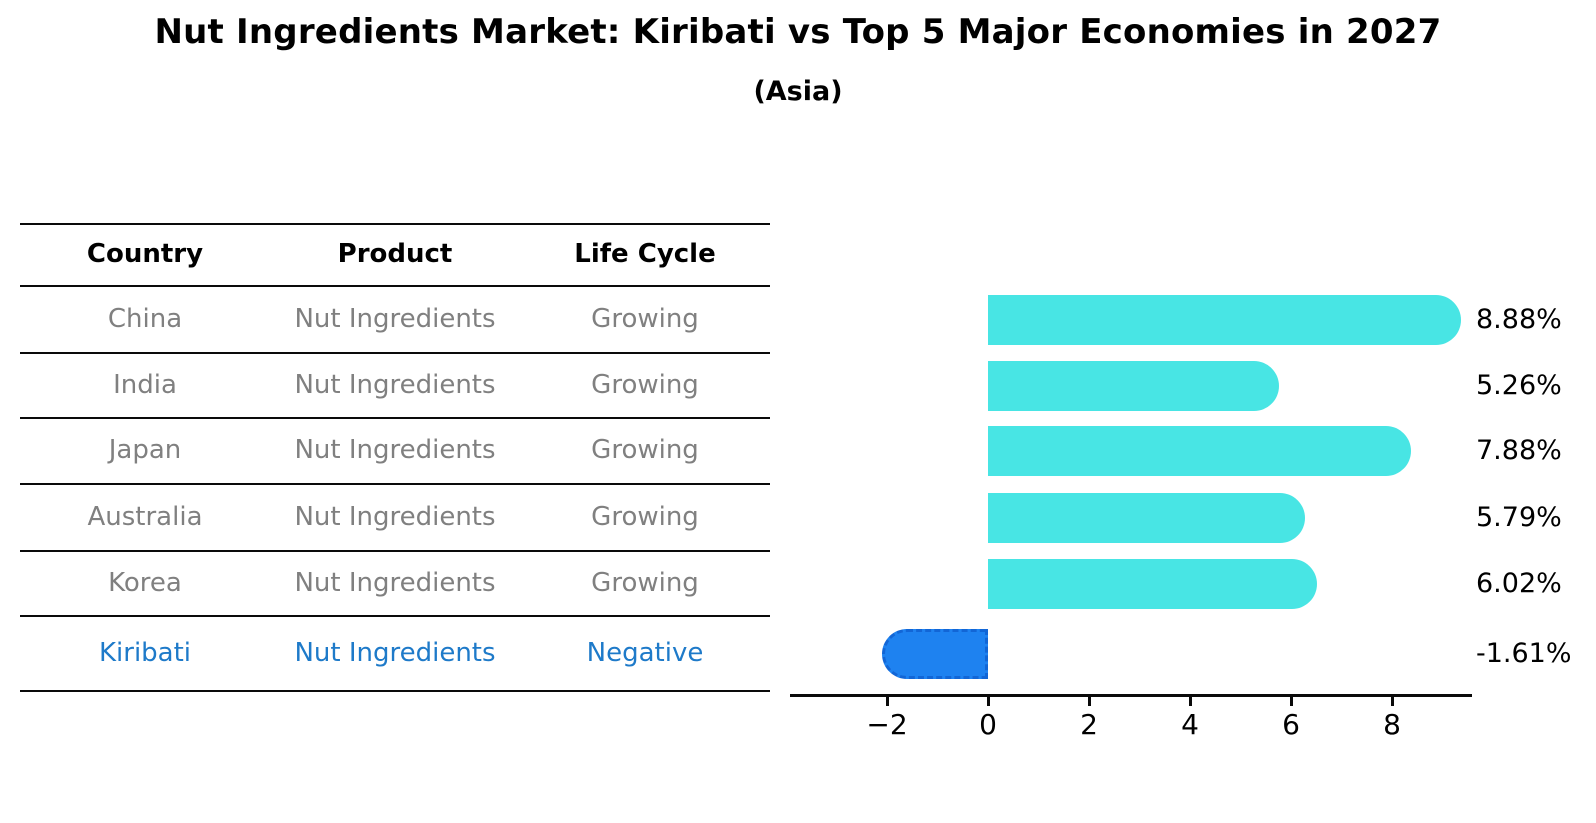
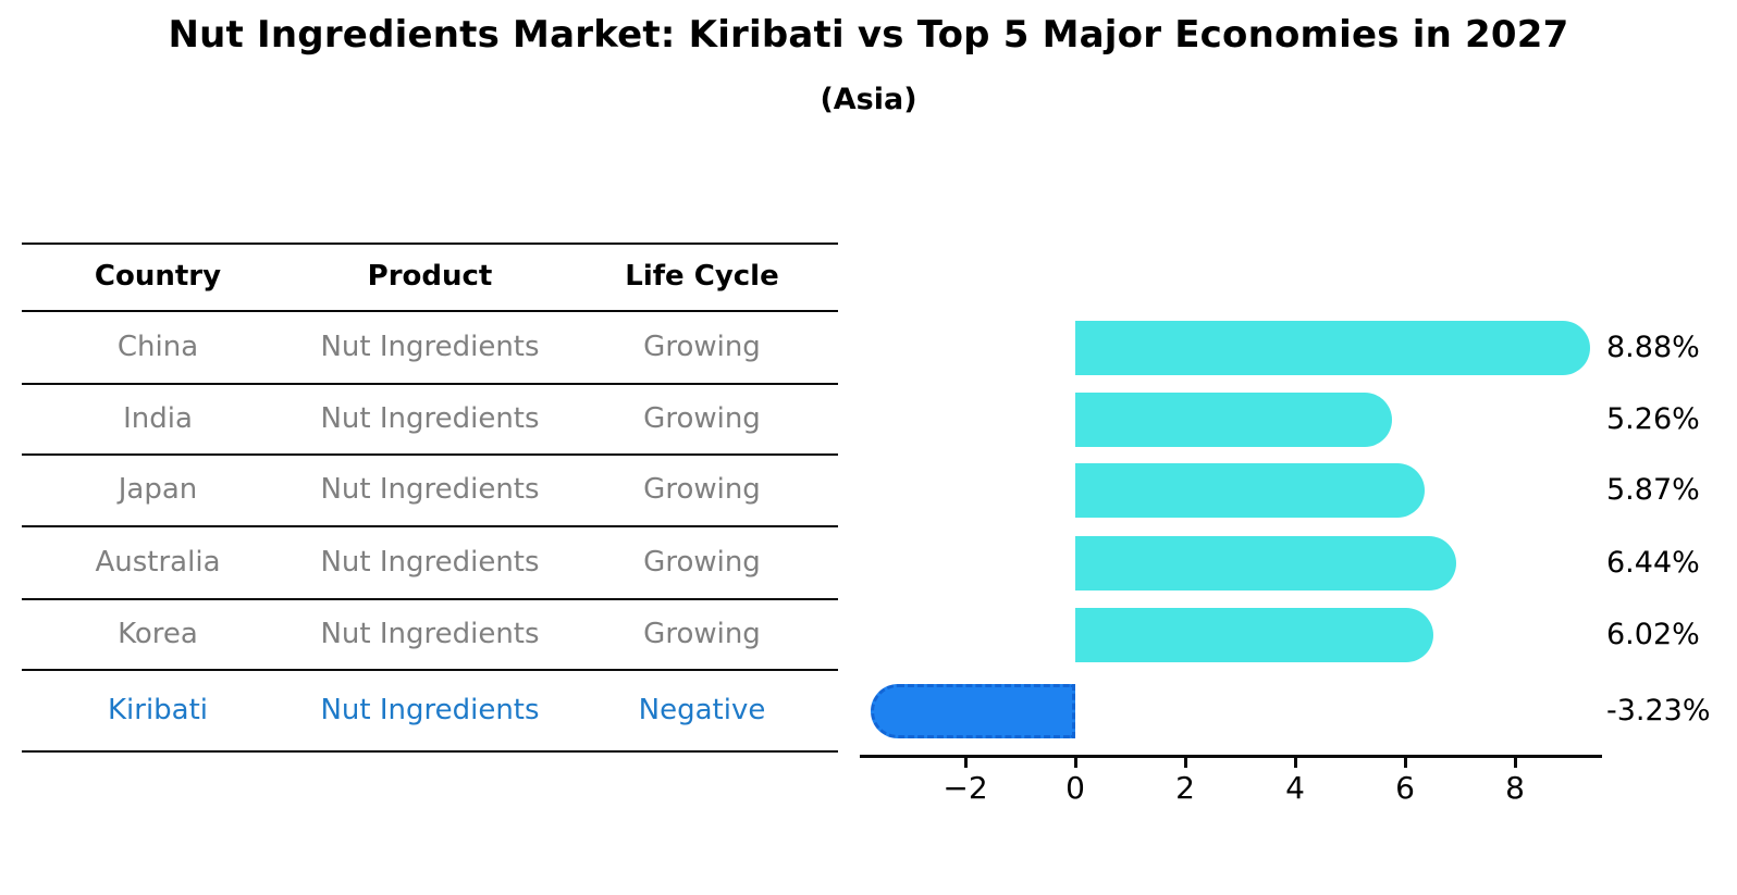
Japan: 7.88% -> 5.87%
Australia: 5.79% -> 6.44%
Kiribati: -1.61% -> -3.23%
